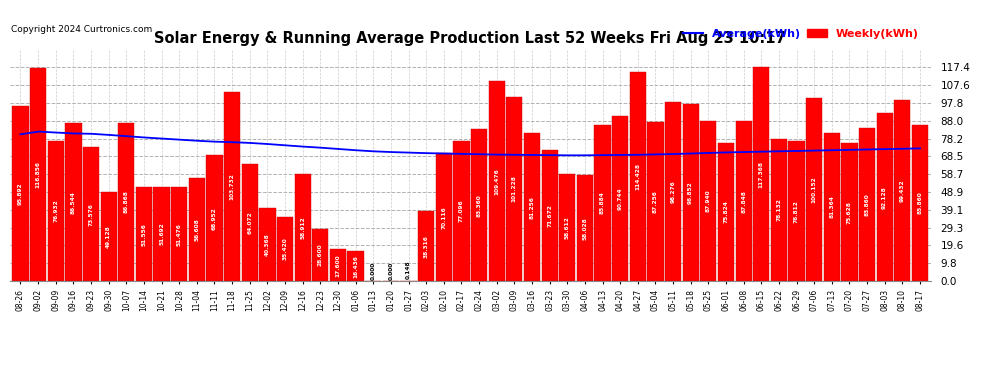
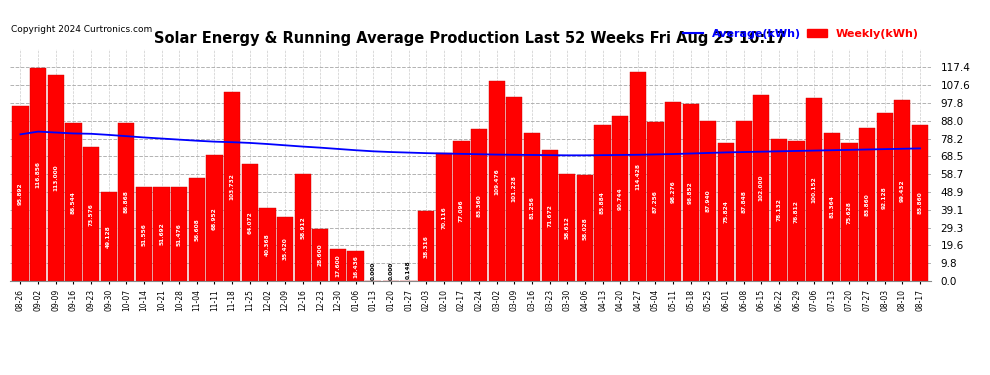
Weekly(kWh)/09-09: 77 -> 113
Weekly(kWh)/06-15: 117 -> 102
